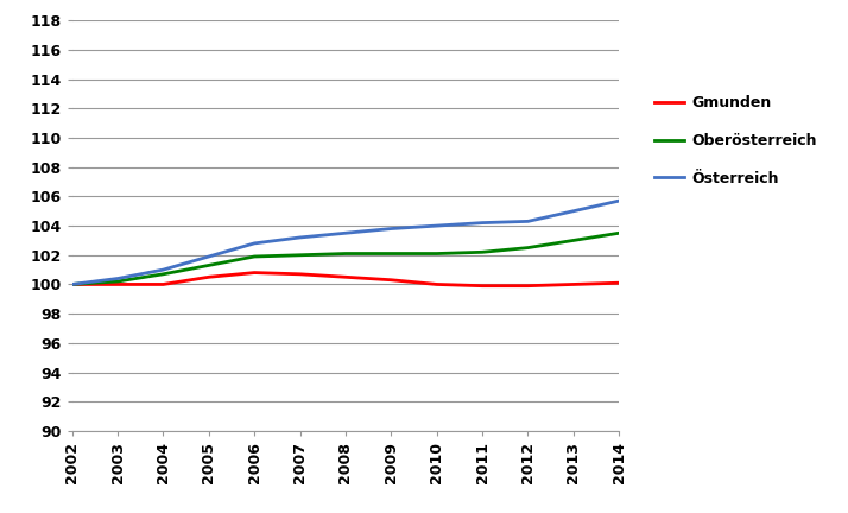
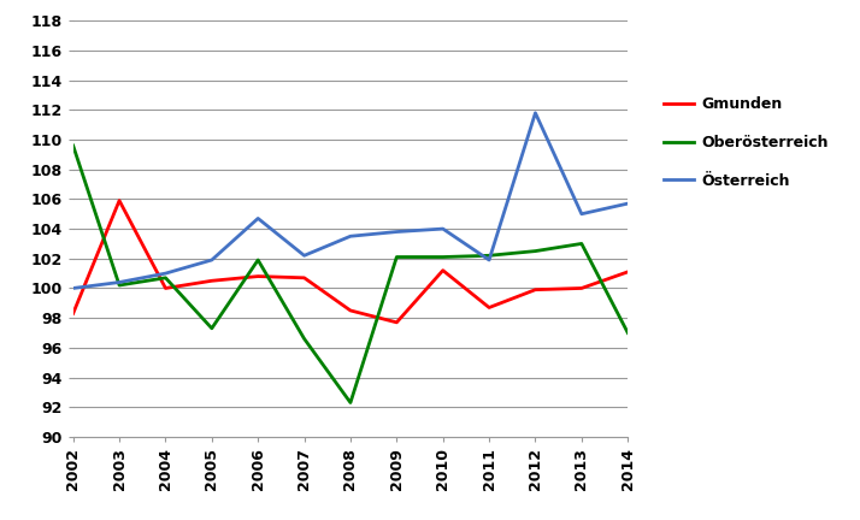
Gmunden/2002: 100.0 -> 98.3
Oberösterreich/2002: 100.0 -> 109.6
Gmunden/2003: 100.0 -> 105.9
Oberösterreich/2005: 101.3 -> 97.3
Österreich/2006: 102.8 -> 104.7
Oberösterreich/2007: 102.0 -> 96.6
Österreich/2007: 103.2 -> 102.2
Gmunden/2008: 100.5 -> 98.5
Oberösterreich/2008: 102.1 -> 92.3
Gmunden/2009: 100.3 -> 97.7
Gmunden/2010: 100.0 -> 101.2
Gmunden/2011: 99.9 -> 98.7
Österreich/2011: 104.2 -> 101.9
Österreich/2012: 104.3 -> 111.8
Gmunden/2014: 100.1 -> 101.1
Oberösterreich/2014: 103.5 -> 97.0
